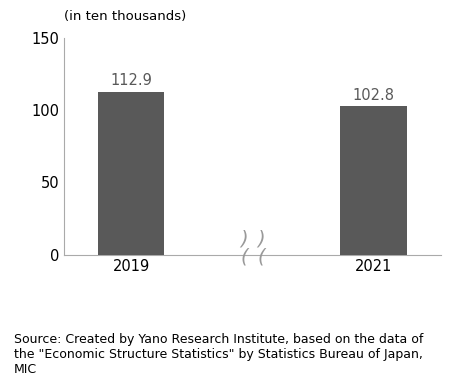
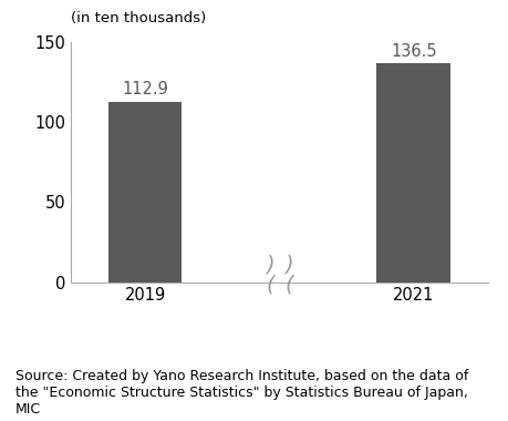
2021: 102.8 -> 136.5
